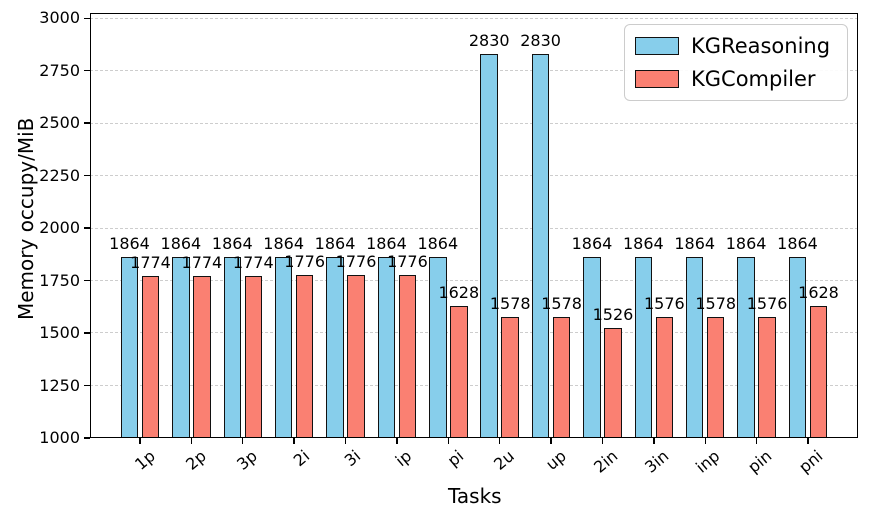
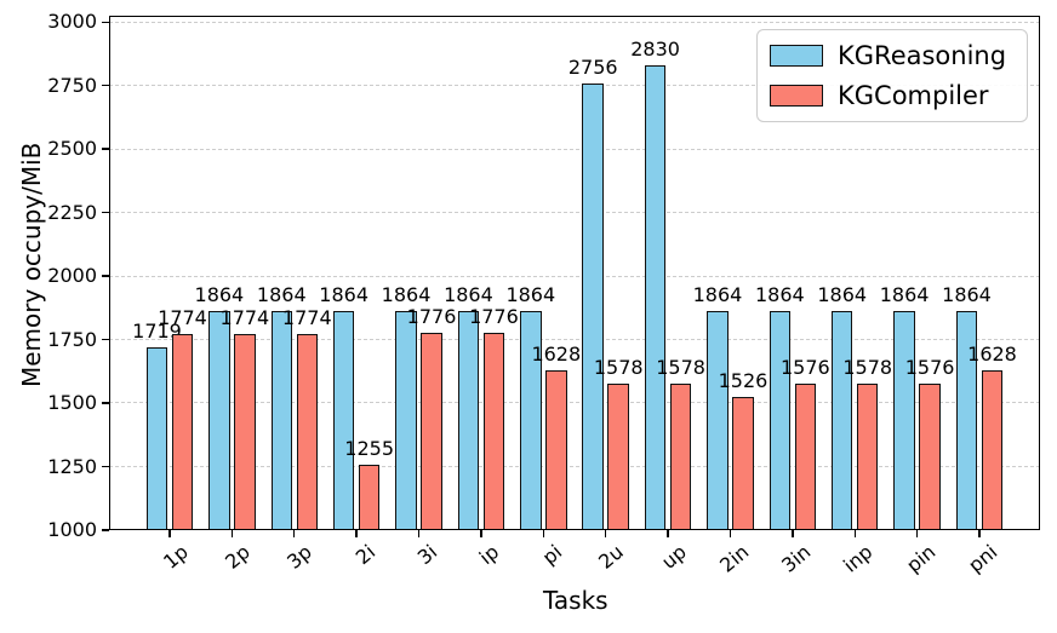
KGReasoning/1p: 1864 -> 1719
KGCompiler/2i: 1776 -> 1255
KGReasoning/2u: 2830 -> 2756
